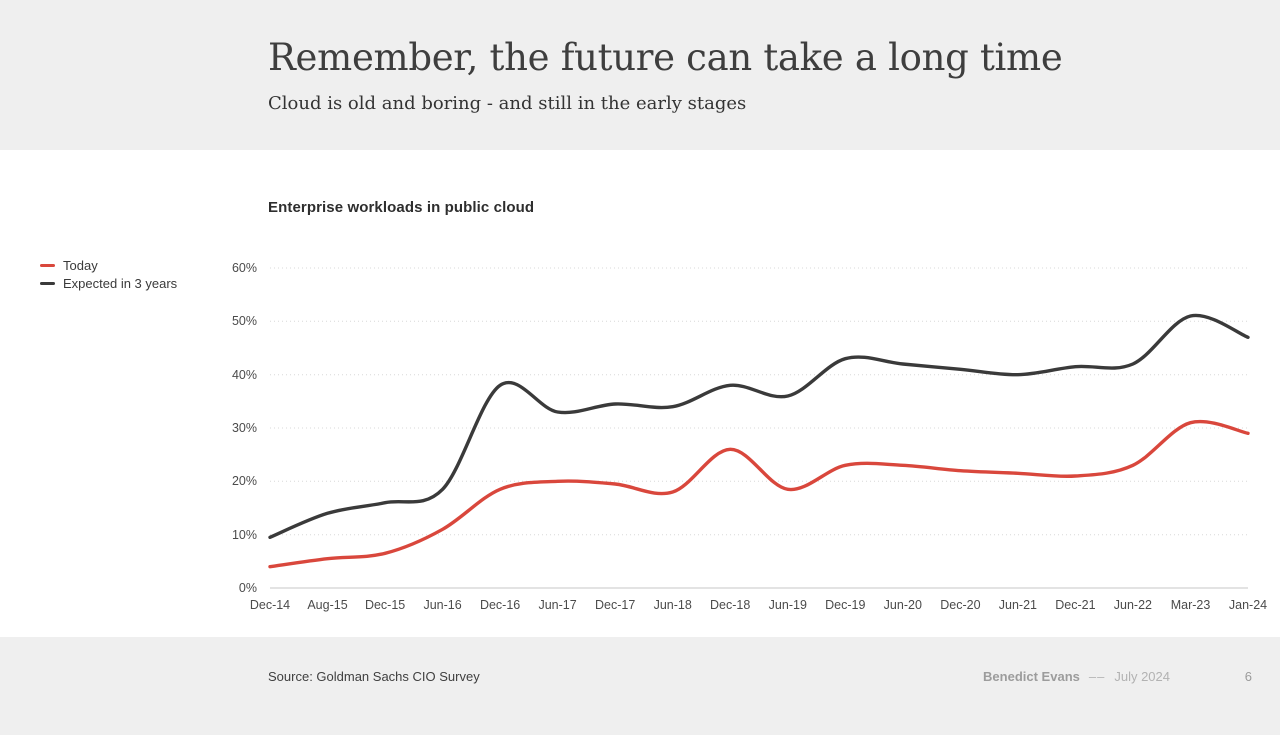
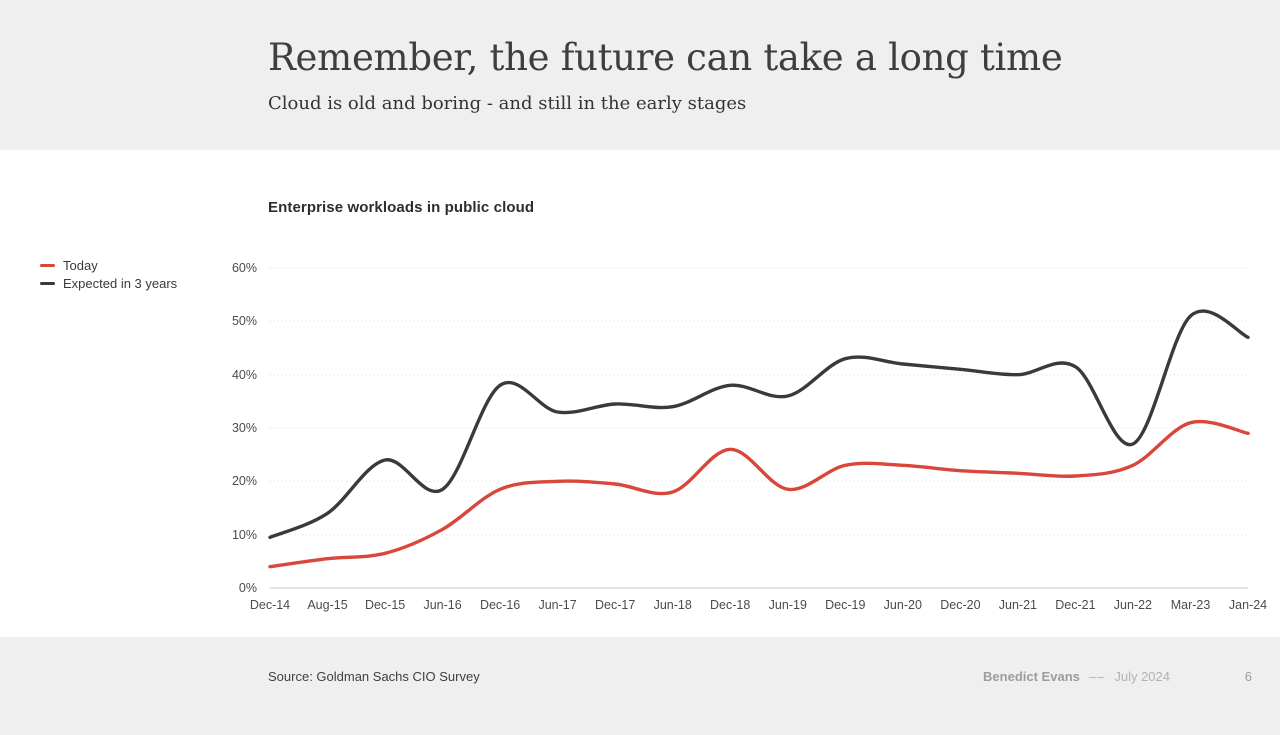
Expected in 3 years/Dec-15: 16% -> 24%
Expected in 3 years/Jun-22: 42% -> 27%
